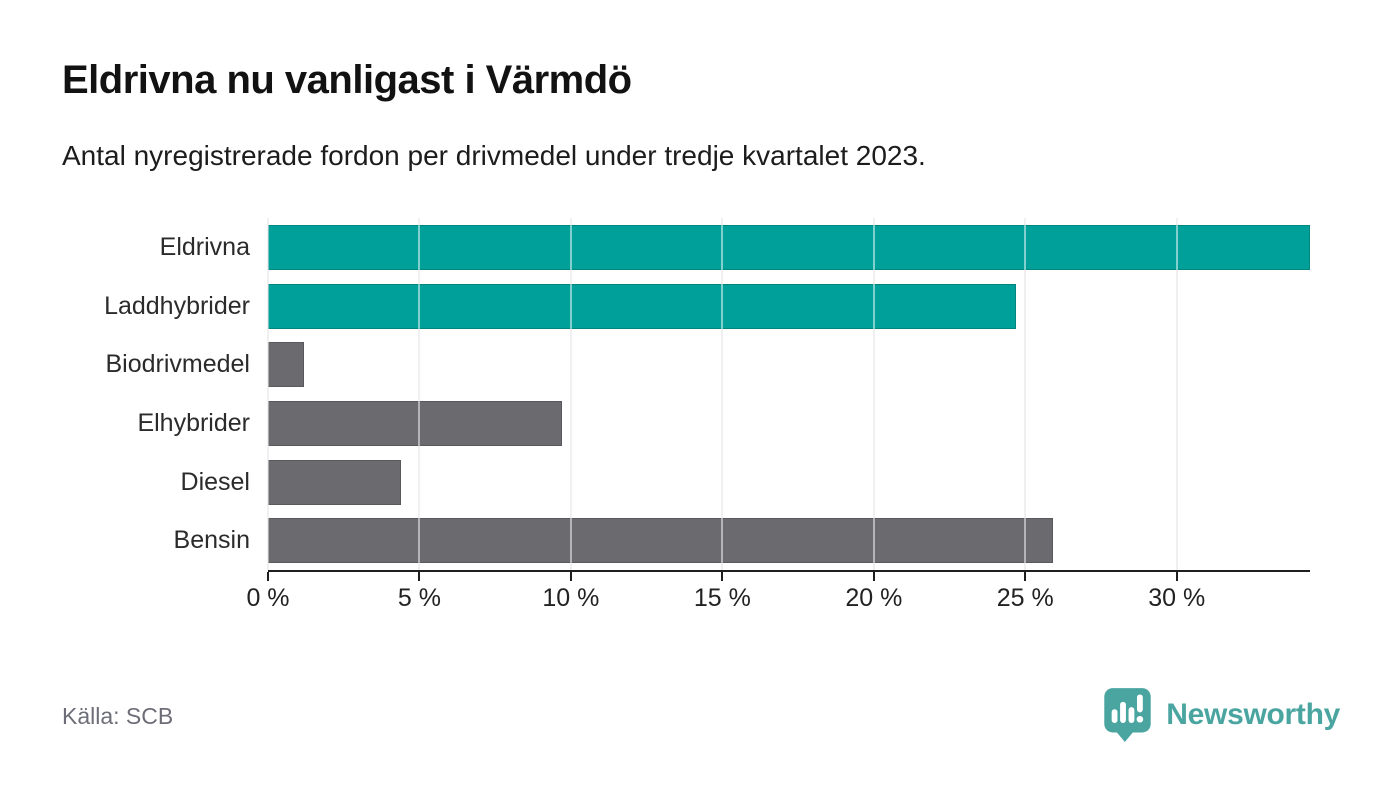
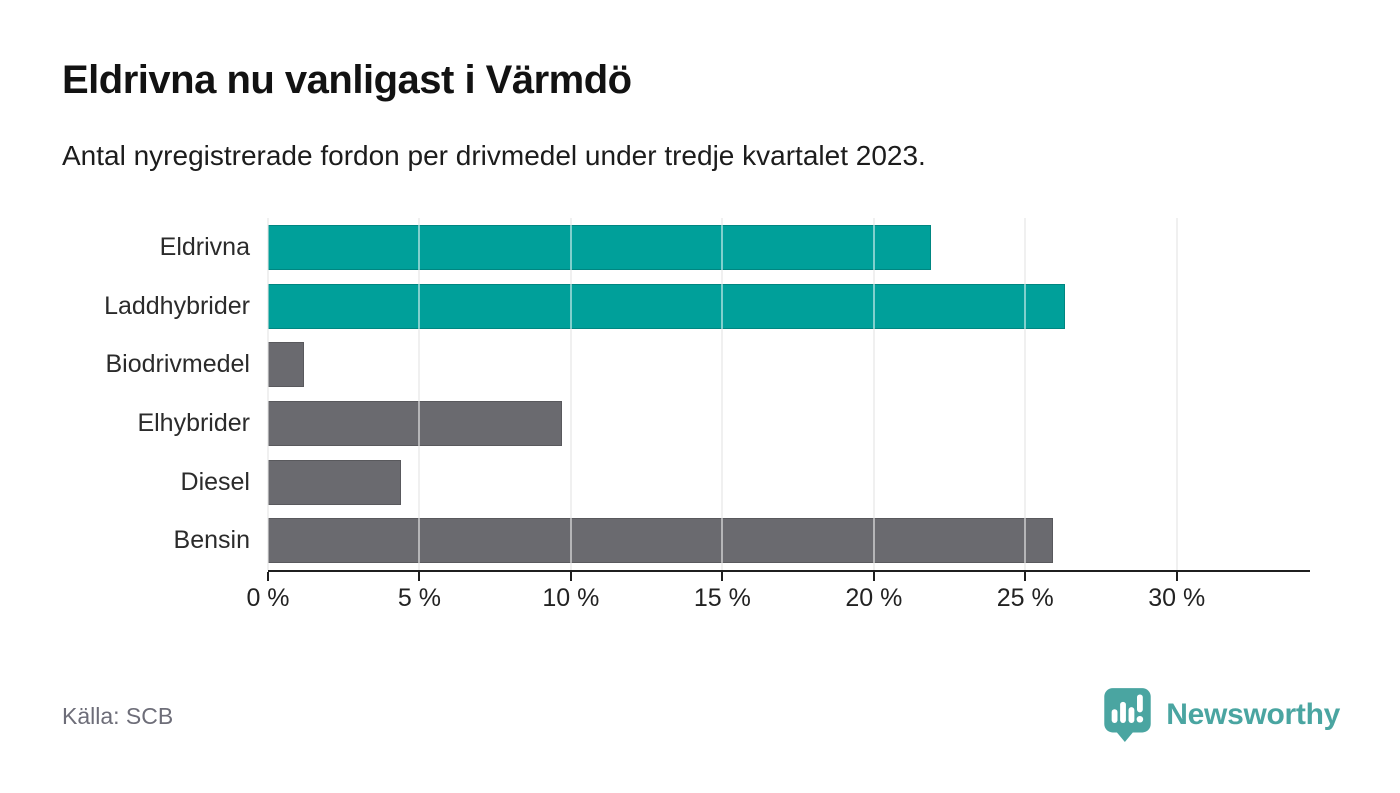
Eldrivna: 34.4% -> 21.9%
Laddhybrider: 24.7% -> 26.3%
